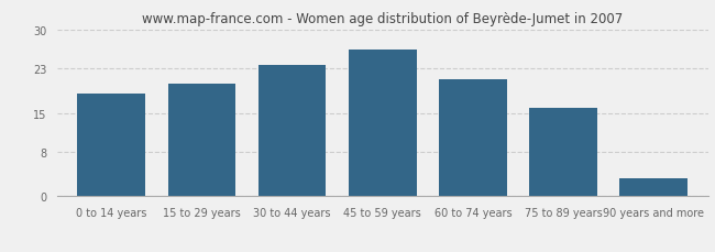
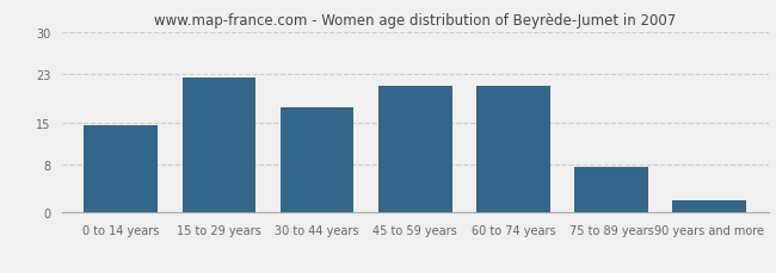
0 to 14 years: 18.4 -> 14.5
15 to 29 years: 20.2 -> 22.5
30 to 44 years: 23.6 -> 17.5
45 to 59 years: 26.4 -> 21.0
75 to 89 years: 15.8 -> 7.5
90 years and more: 3.2 -> 2.0
